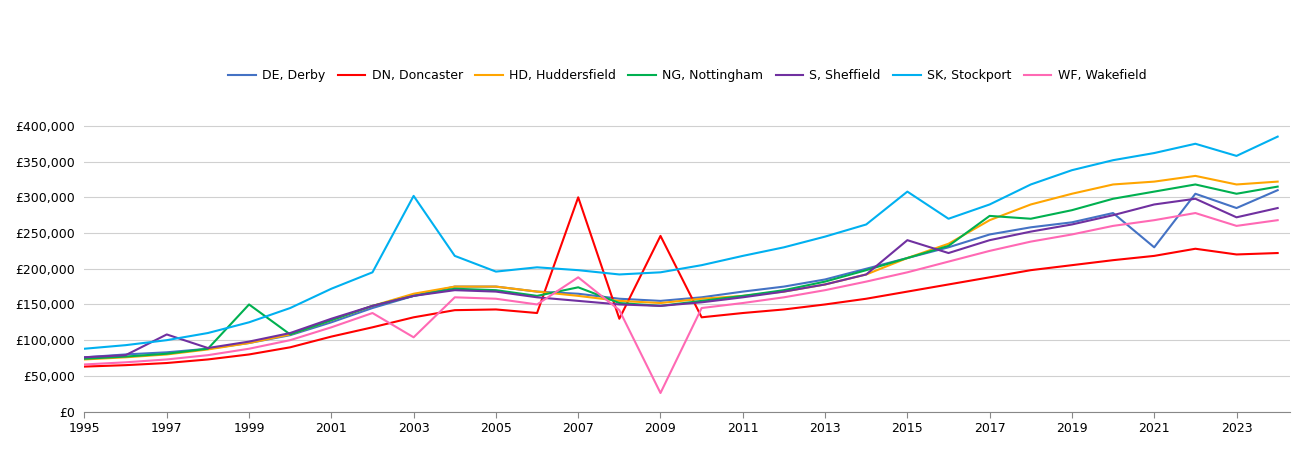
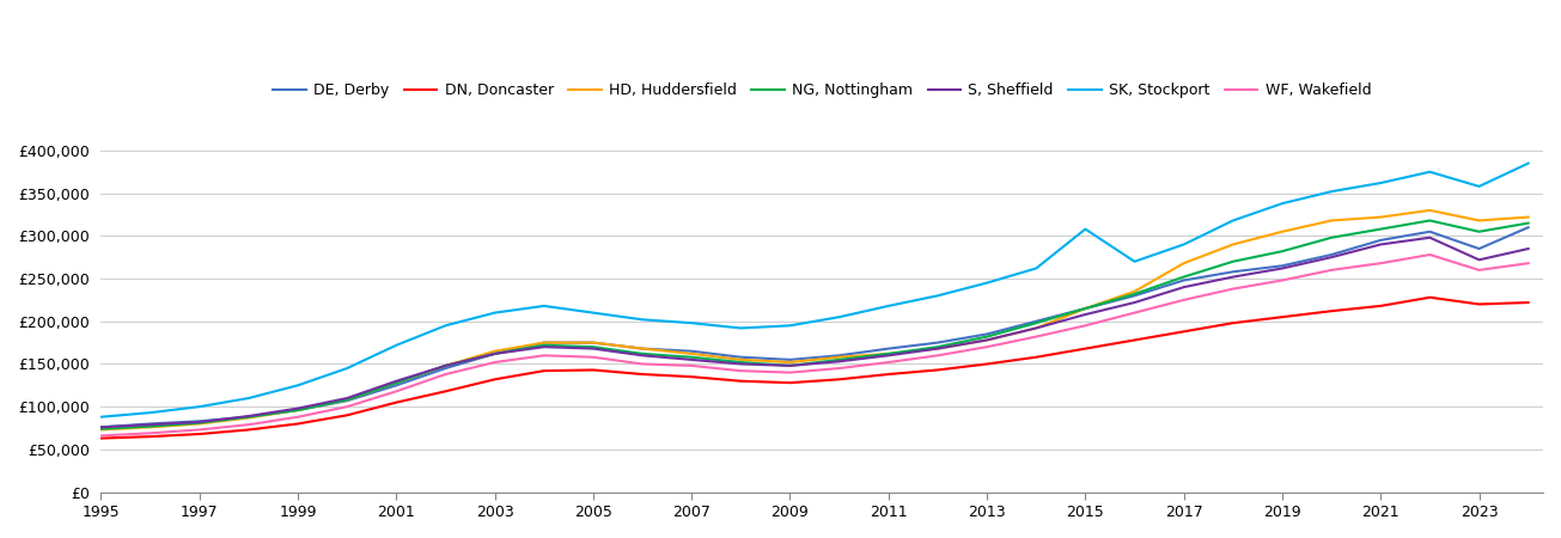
S, Sheffield/1997: £108,000 -> £82,000
NG, Nottingham/1999: £150,000 -> £96,000
SK, Stockport/2003: £302,000 -> £210,000
WF, Wakefield/2003: £104,000 -> £152,000
SK, Stockport/2005: £196,000 -> £210,000
DN, Doncaster/2007: £300,000 -> £135,000
NG, Nottingham/2007: £174,000 -> £158,000
WF, Wakefield/2007: £188,000 -> £148,000
DN, Doncaster/2009: £246,000 -> £128,000
WF, Wakefield/2009: £26,000 -> £140,000
S, Sheffield/2015: £240,000 -> £208,000
NG, Nottingham/2017: £274,000 -> £252,000
DE, Derby/2021: £230,000 -> £295,000
